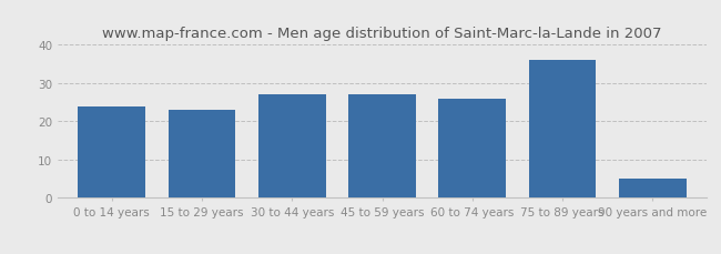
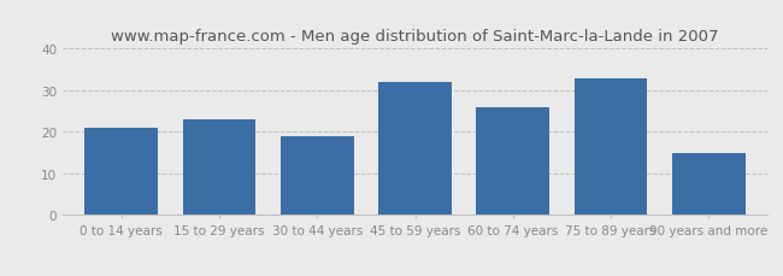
0 to 14 years: 24 -> 21
30 to 44 years: 27 -> 19
45 to 59 years: 27 -> 32
75 to 89 years: 36 -> 33
90 years and more: 5 -> 15
